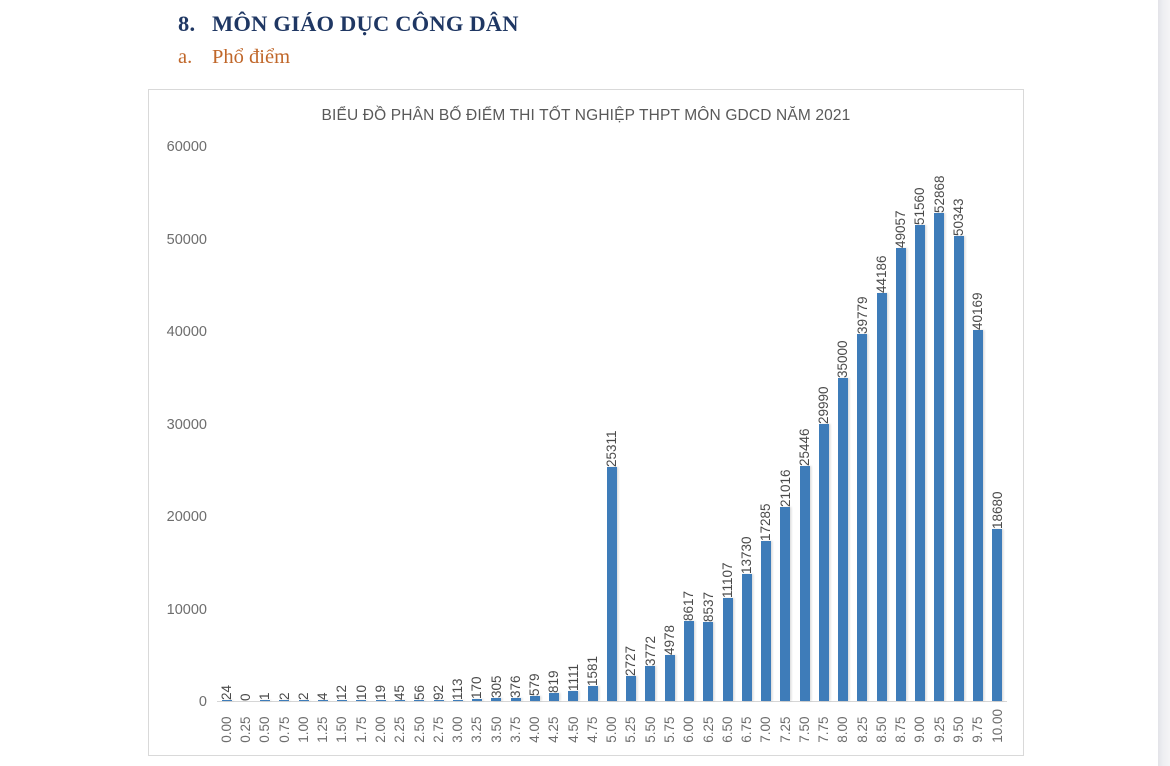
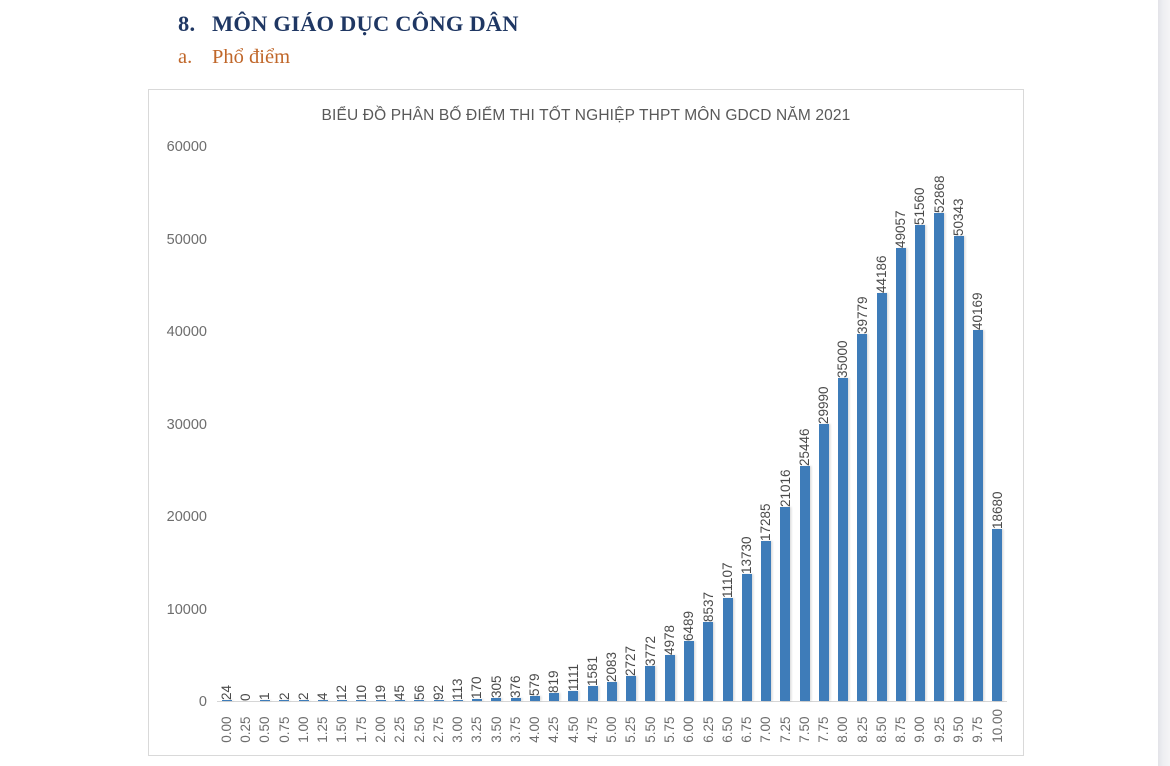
5.00: 25311 -> 2083
6.00: 8617 -> 6489
